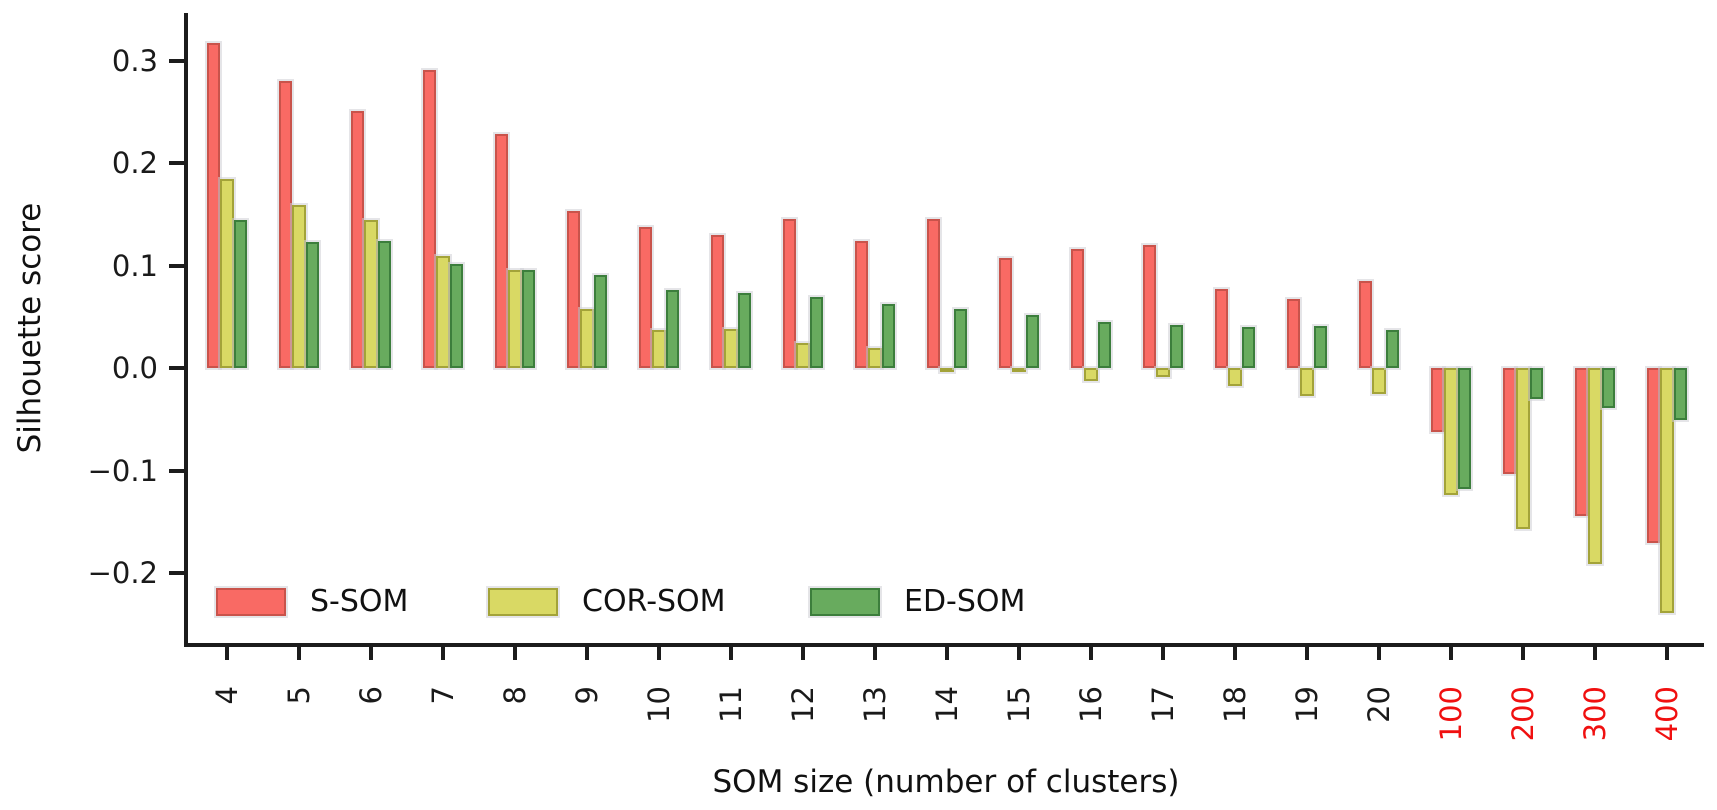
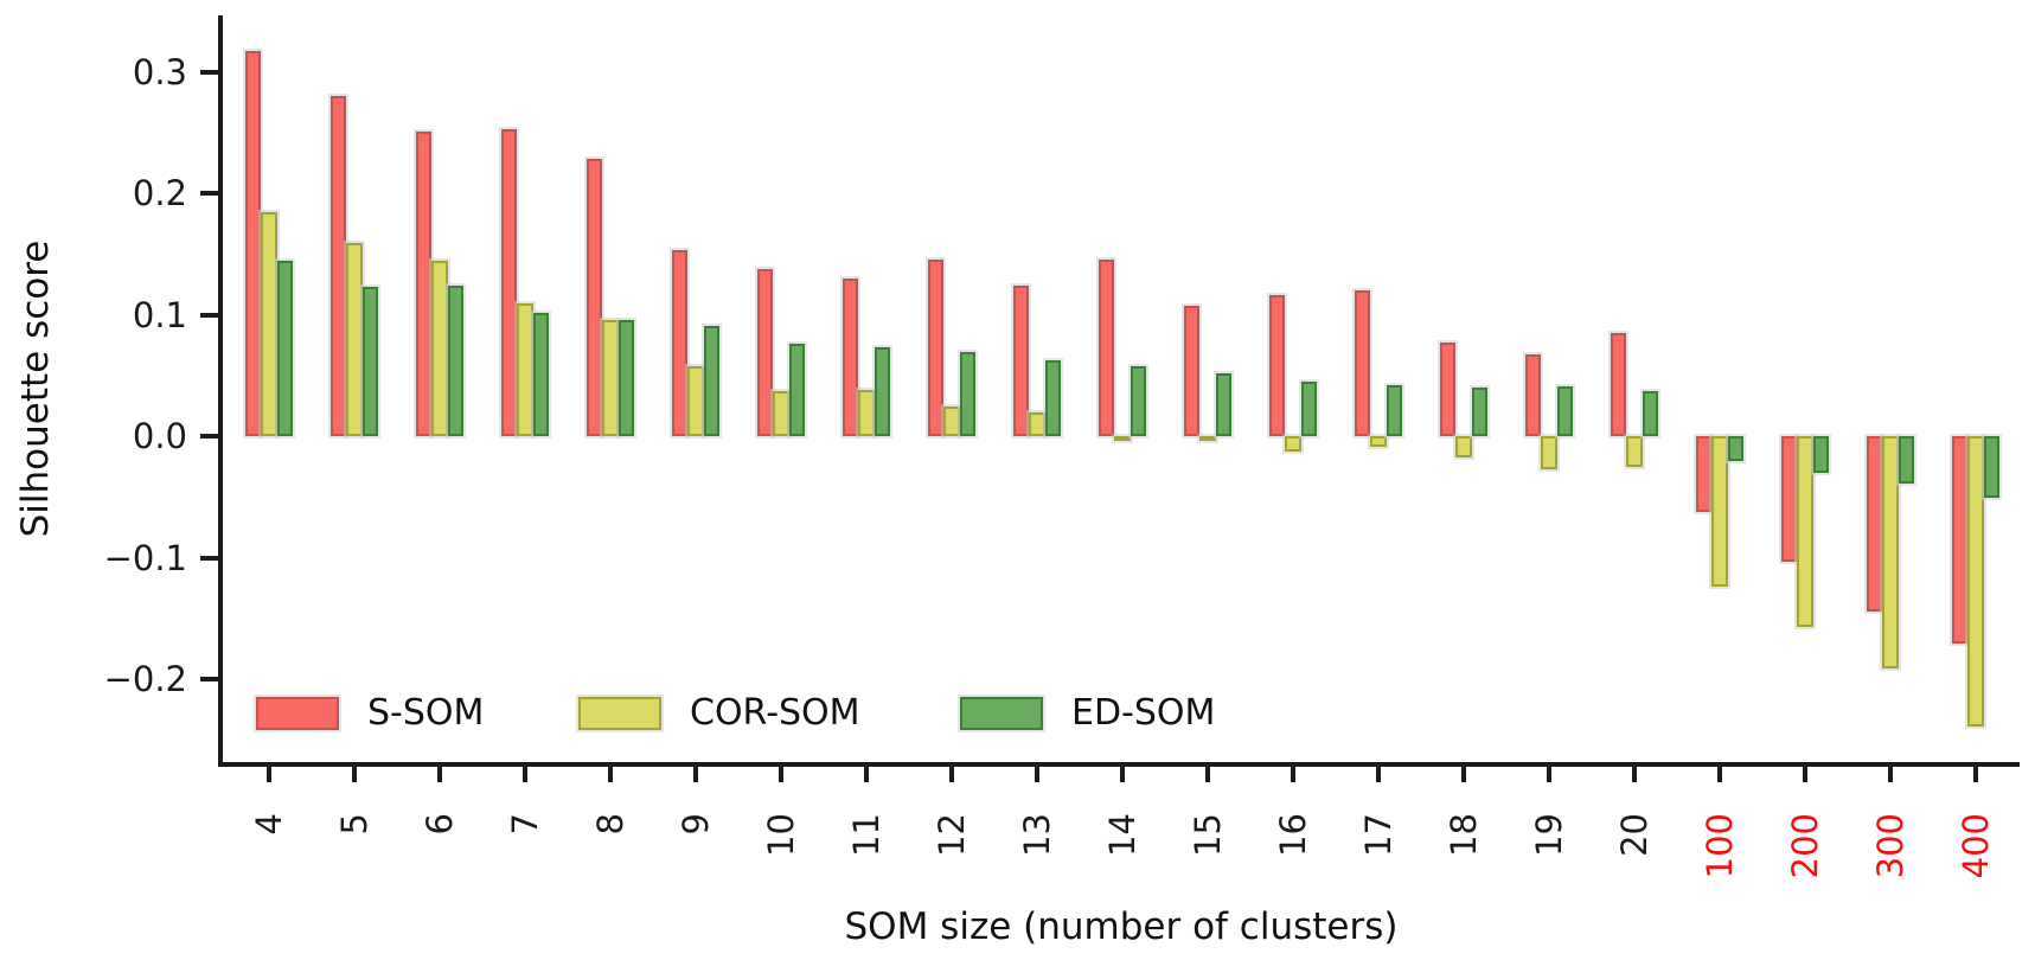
S-SOM/7: 0.291 -> 0.253
ED-SOM/100: -0.118 -> -0.020
